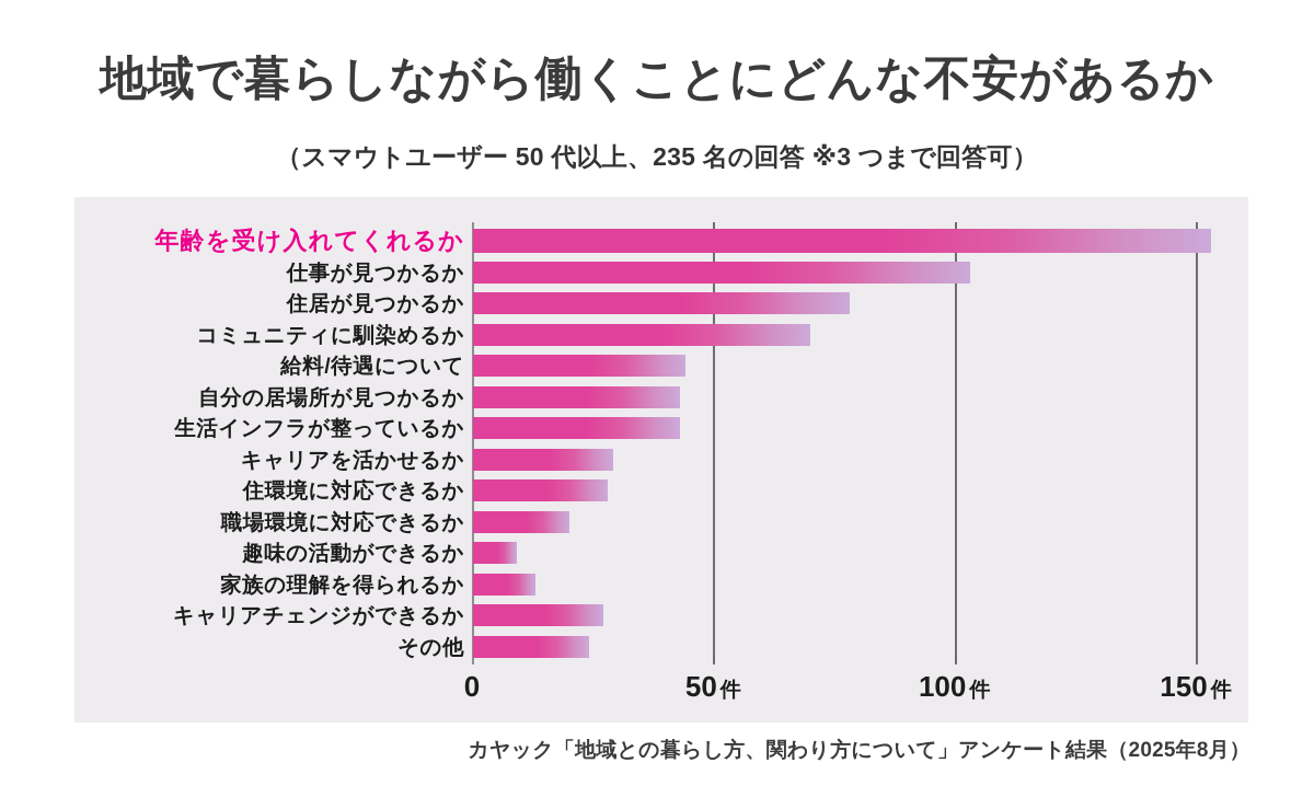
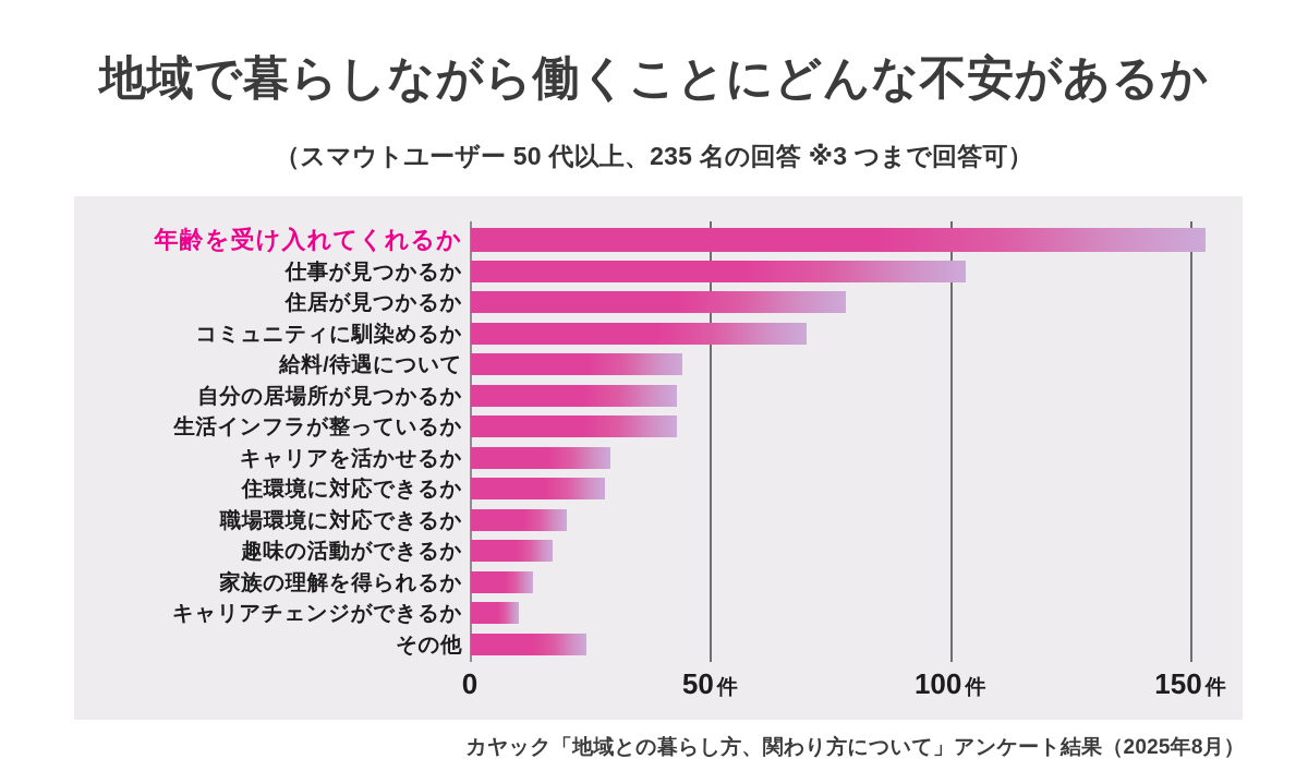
趣味の活動ができるか: 9 -> 17
キャリアチェンジができるか: 27 -> 10
